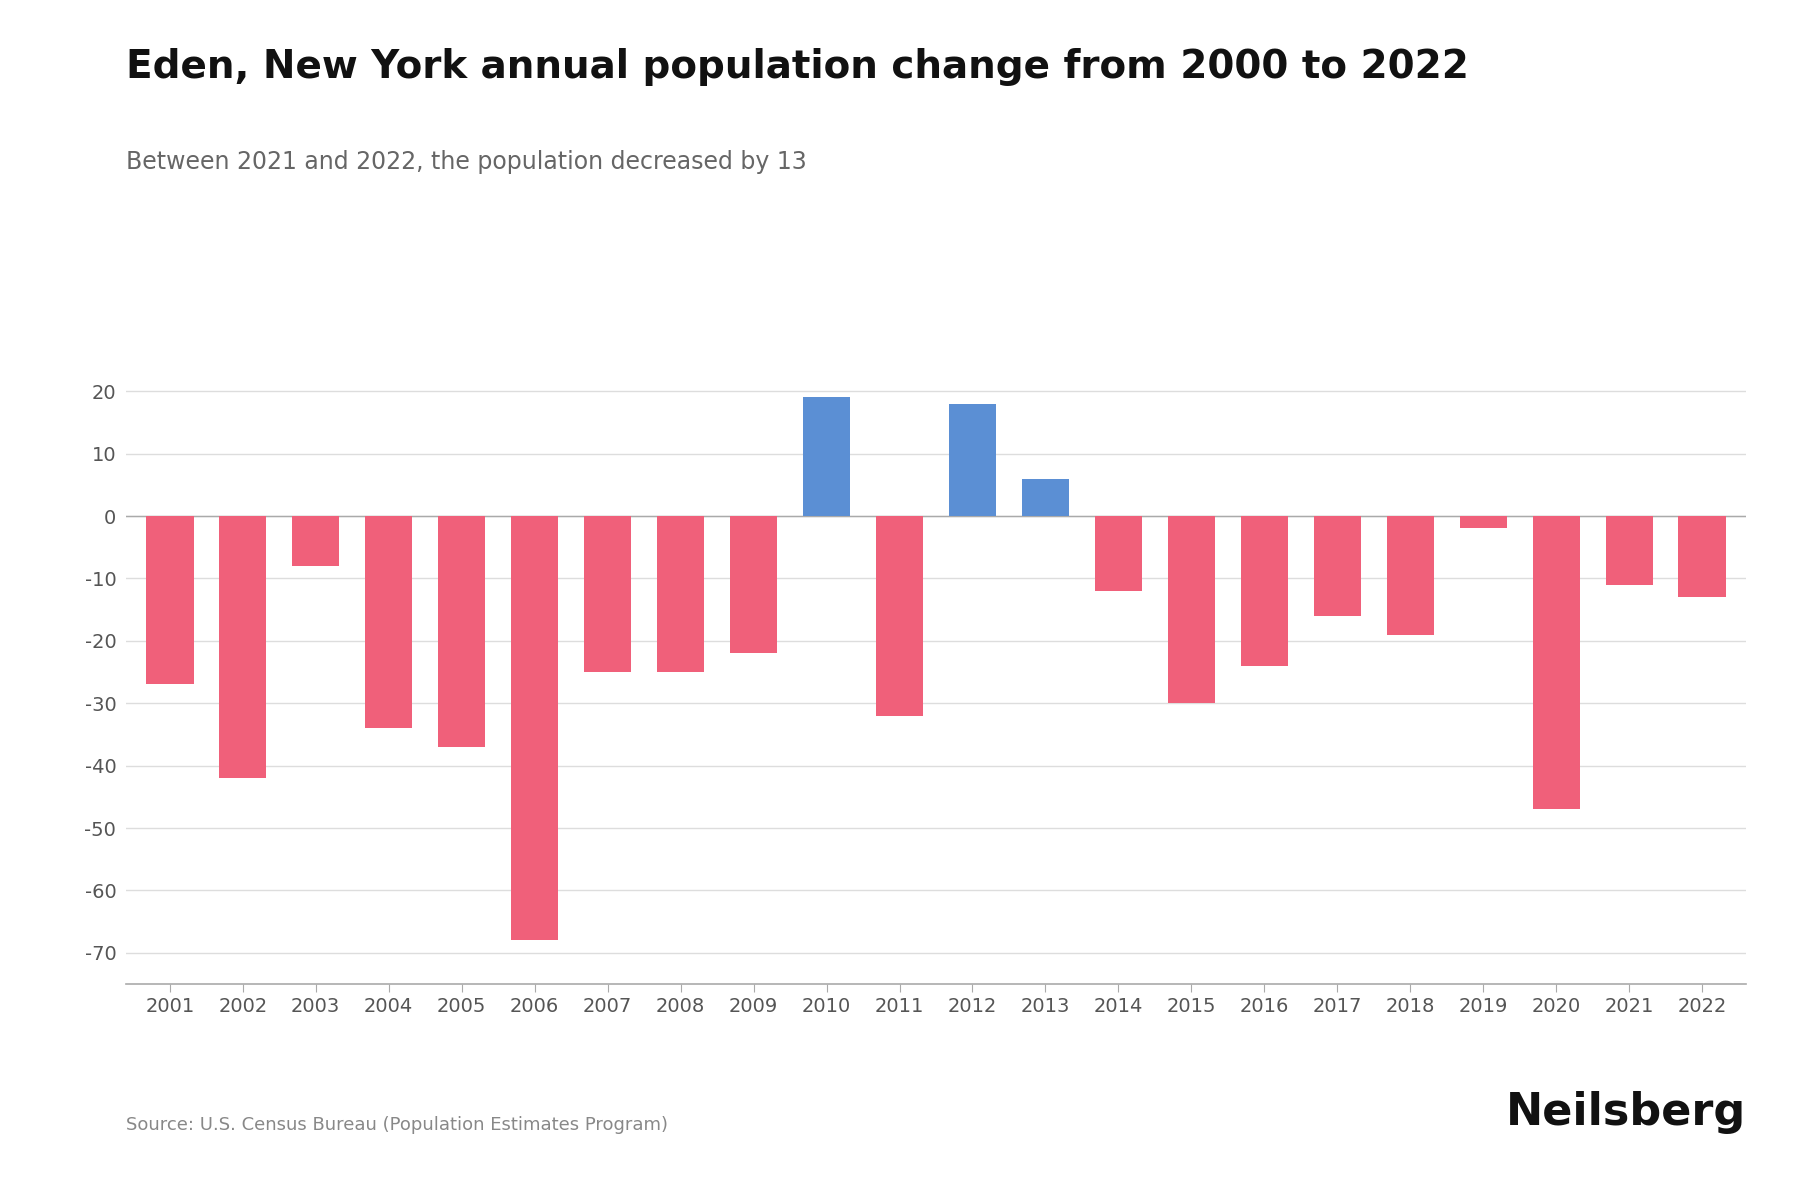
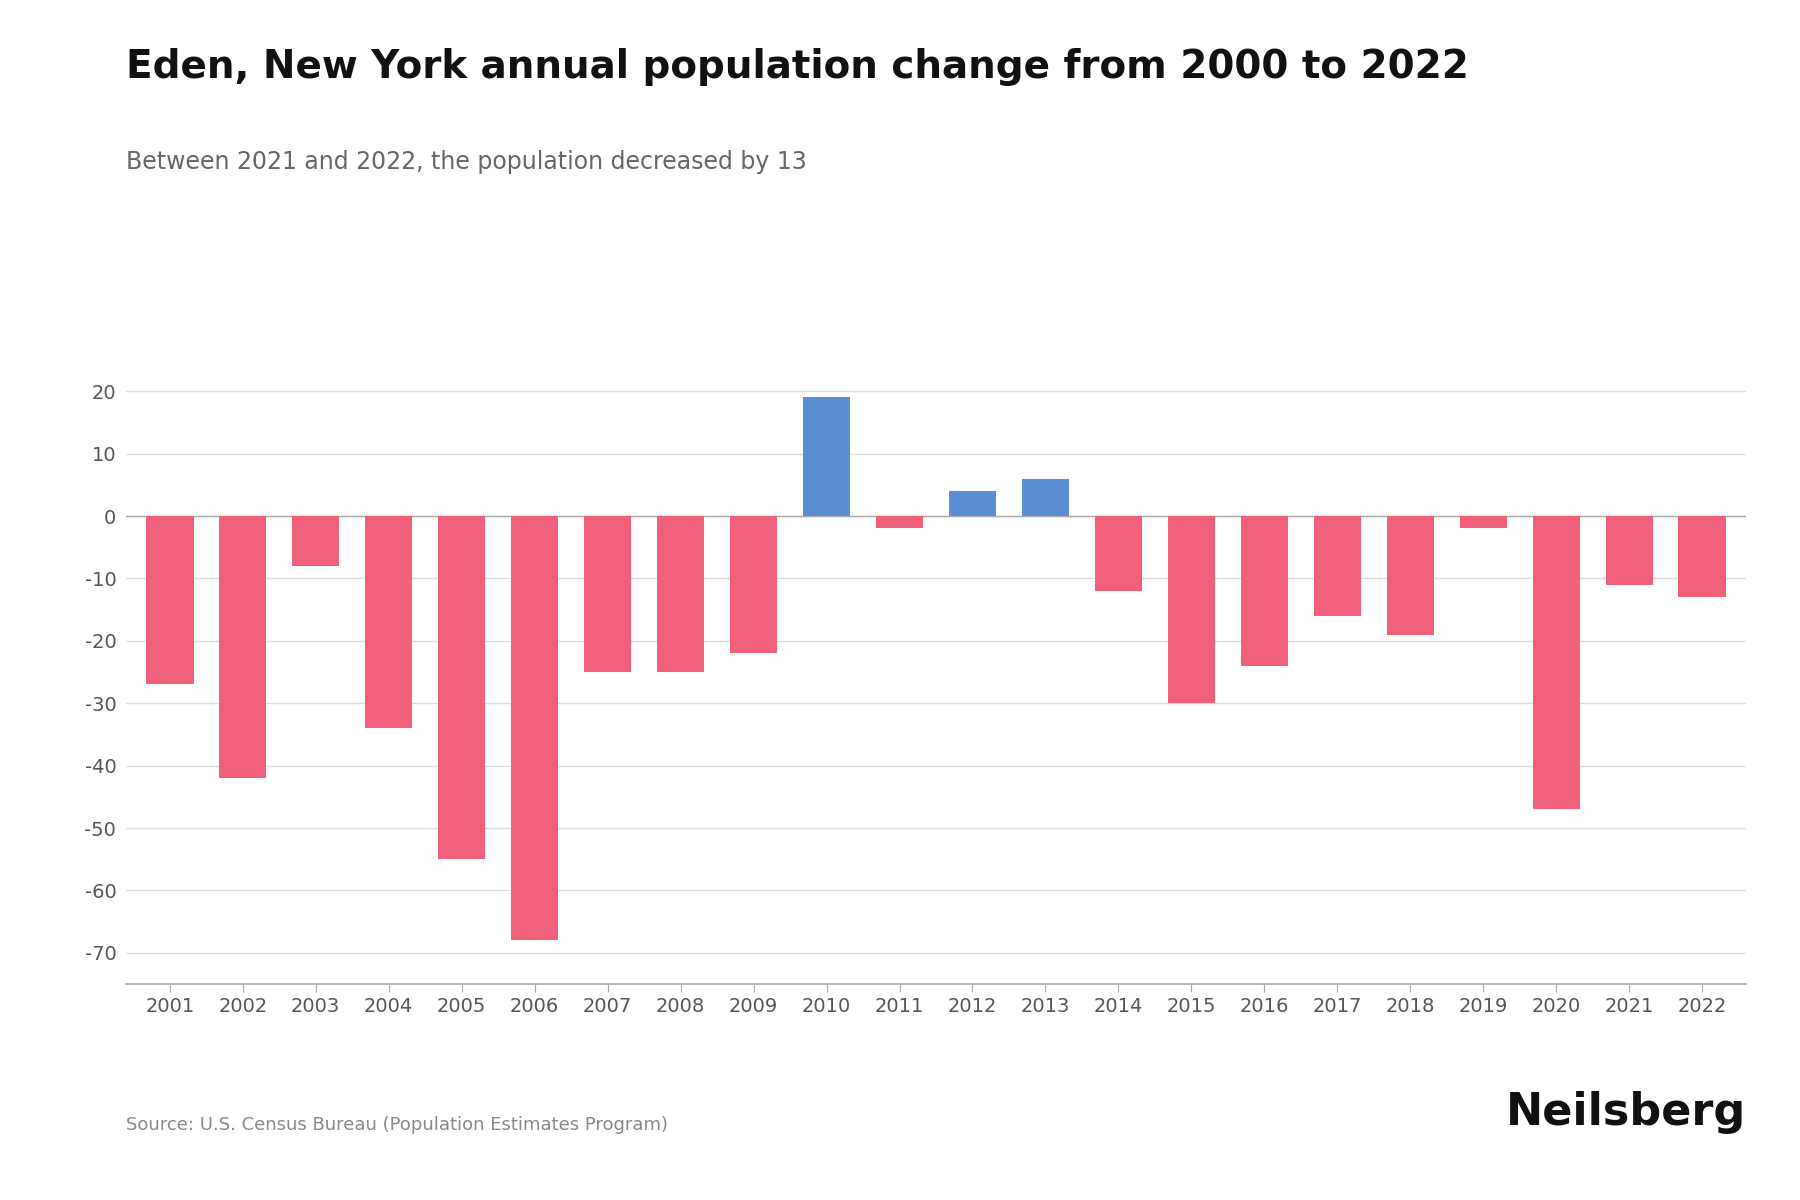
2005: -37 -> -55
2011: -32 -> -2
2012: 18 -> 4
